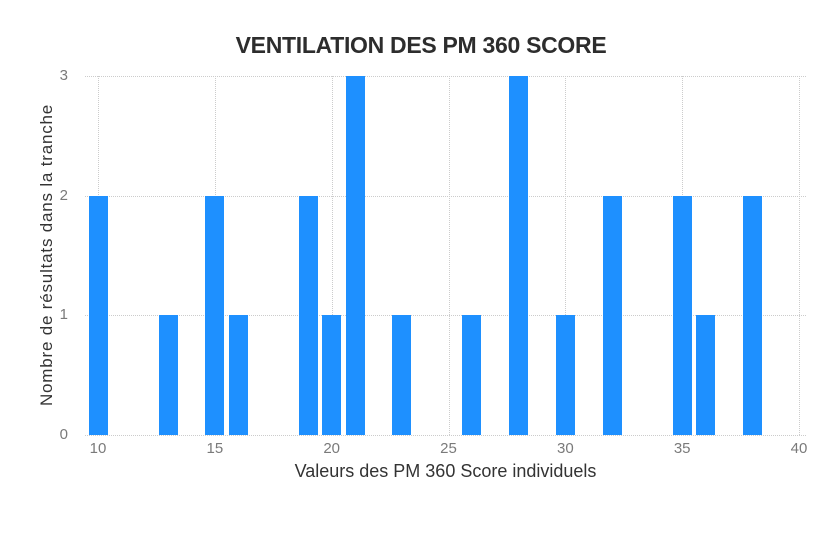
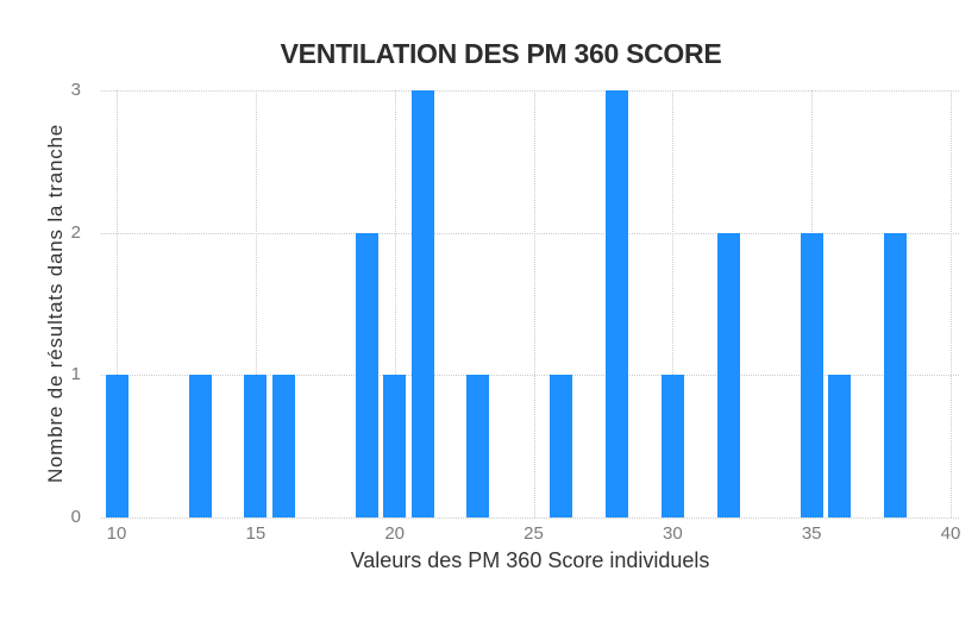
10: 2 -> 1
15: 2 -> 1
